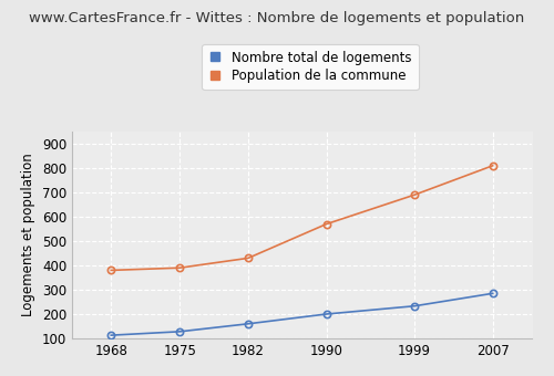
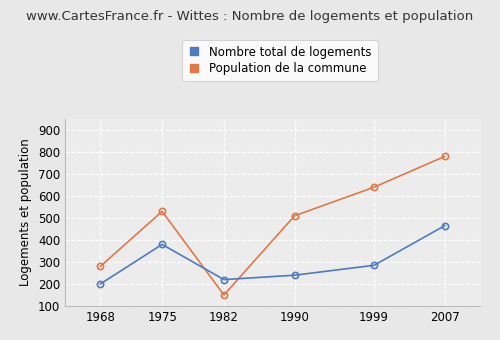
Nombre total de logements/1968: 113 -> 200
Population de la commune/1968: 380 -> 280
Nombre total de logements/1975: 128 -> 380
Population de la commune/1975: 390 -> 530
Nombre total de logements/1982: 160 -> 220
Population de la commune/1982: 430 -> 150
Nombre total de logements/1990: 200 -> 240
Population de la commune/1990: 570 -> 510
Nombre total de logements/1999: 233 -> 285
Population de la commune/1999: 690 -> 640
Nombre total de logements/2007: 285 -> 465
Population de la commune/2007: 810 -> 780
